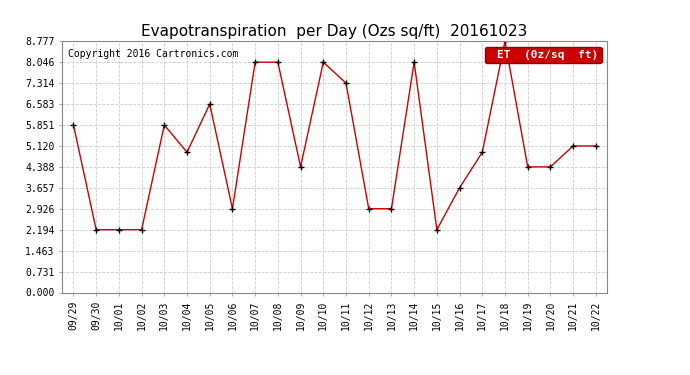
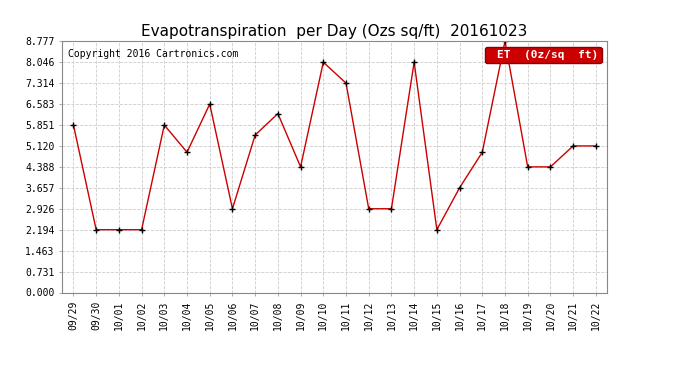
10/07: 8.05 -> 5.50
10/08: 8.05 -> 6.25
